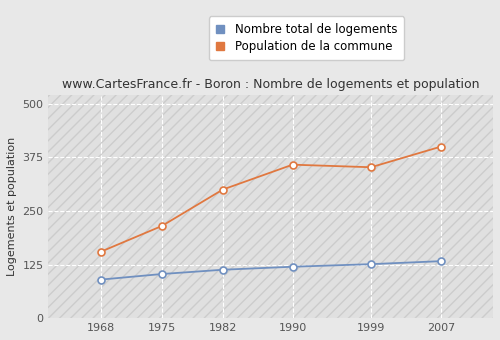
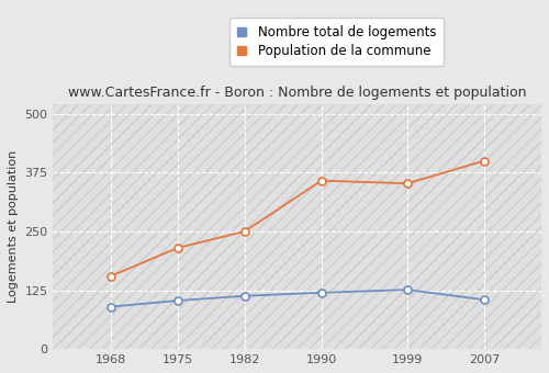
Population de la commune/1982: 300 -> 250
Nombre total de logements/2007: 133 -> 105
